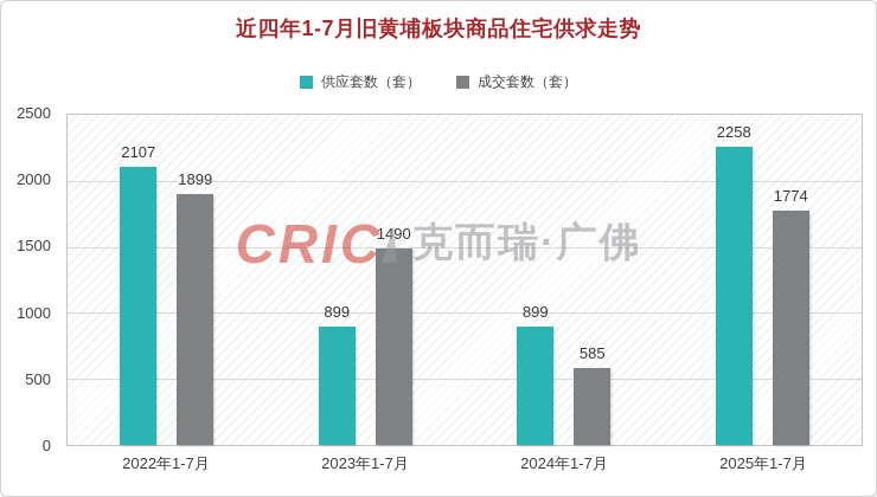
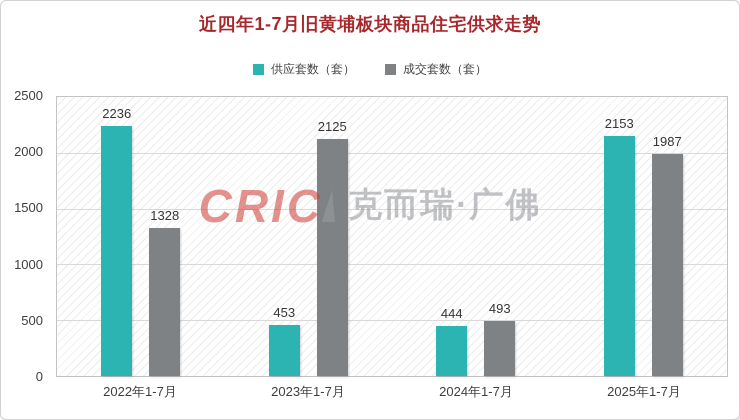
供应套数（套）/2022年1-7月: 2107 -> 2236
成交套数（套）/2022年1-7月: 1899 -> 1328
供应套数（套）/2023年1-7月: 899 -> 453
成交套数（套）/2023年1-7月: 1490 -> 2125
供应套数（套）/2024年1-7月: 899 -> 444
成交套数（套）/2024年1-7月: 585 -> 493
供应套数（套）/2025年1-7月: 2258 -> 2153
成交套数（套）/2025年1-7月: 1774 -> 1987
